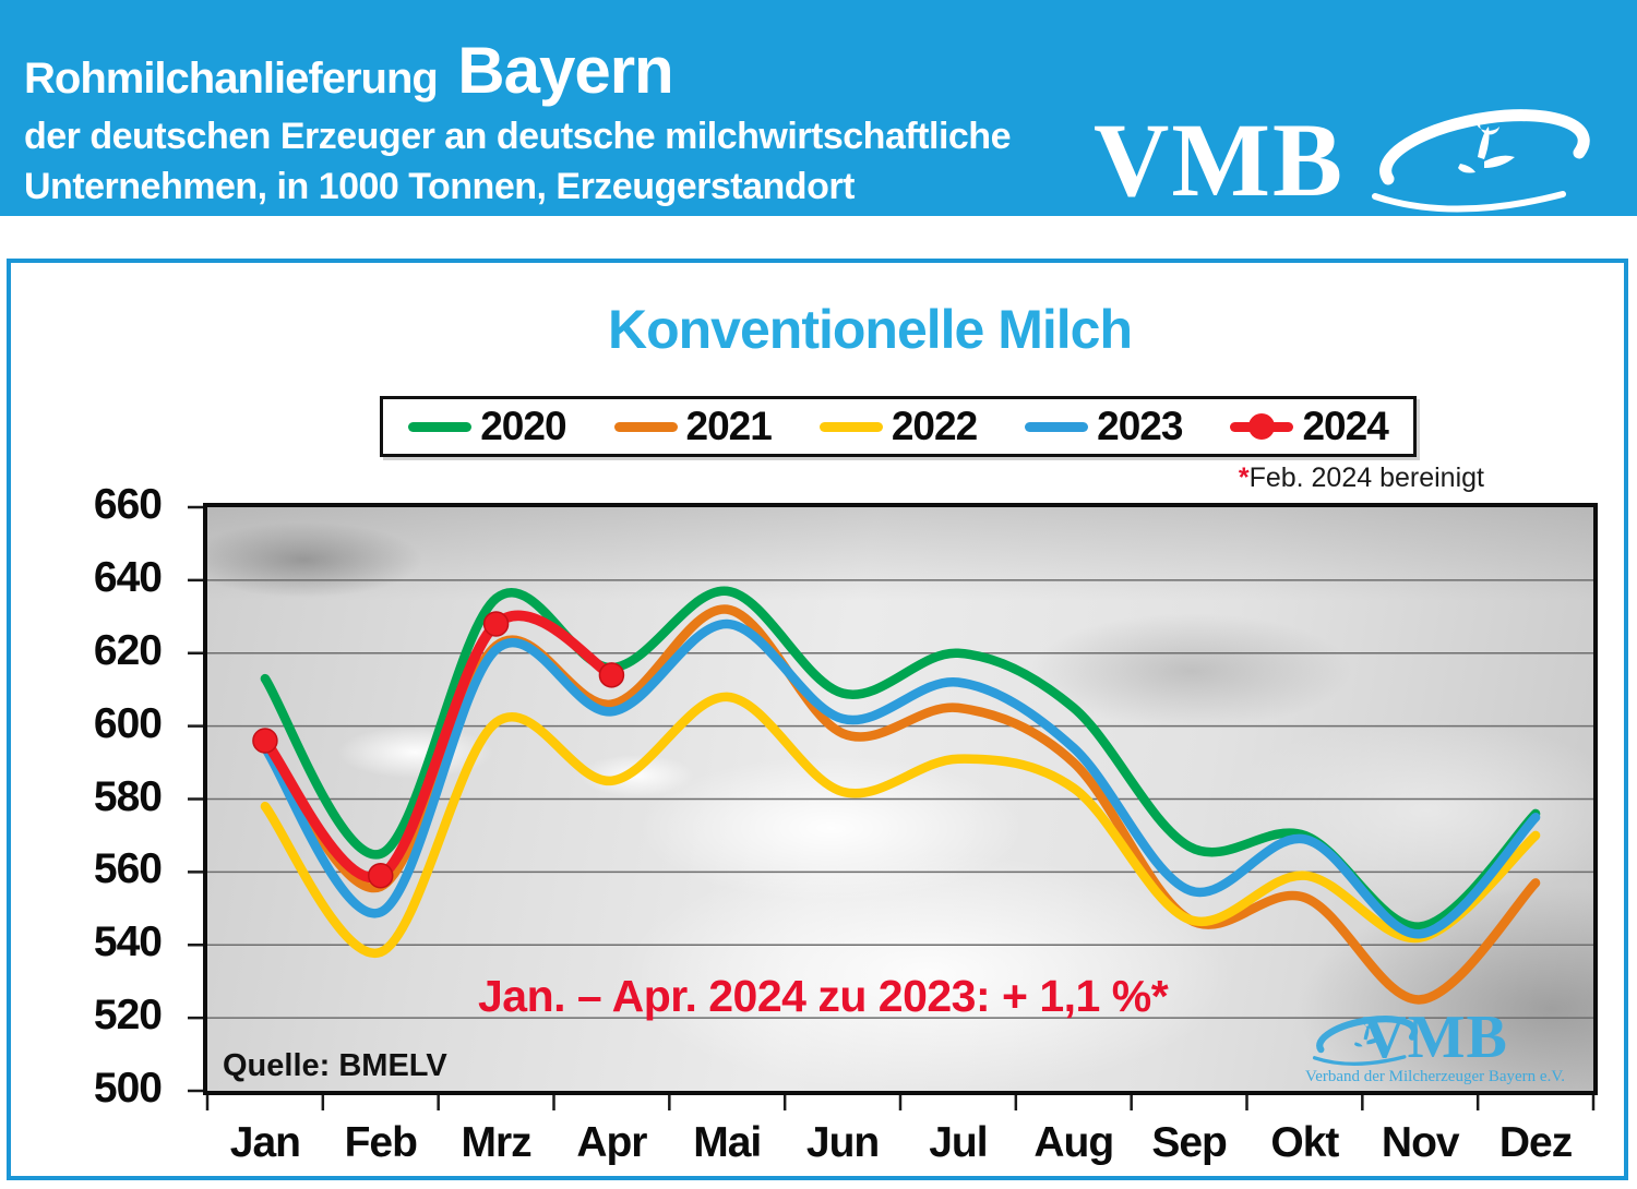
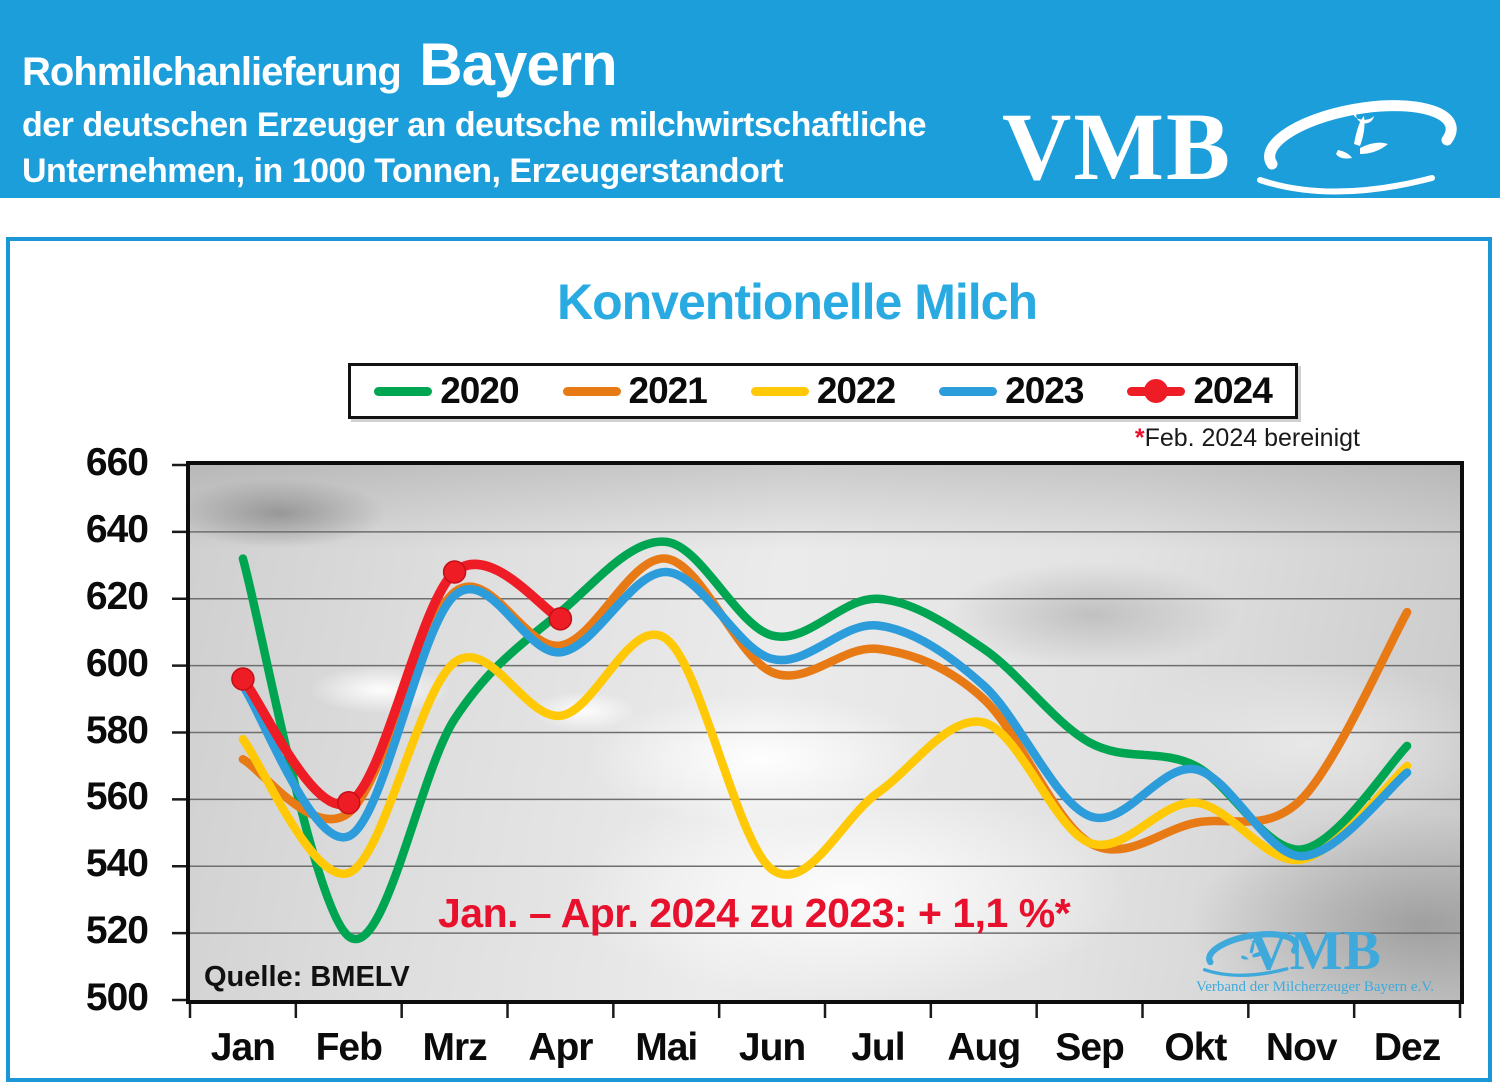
2020/Jan: 613 -> 632
2021/Jan: 595 -> 572
2020/Feb: 565 -> 519
2020/Mrz: 635 -> 584
2022/Jun: 582 -> 539
2022/Jul: 591 -> 562
2020/Sep: 567 -> 577
2021/Nov: 525 -> 560
2021/Dez: 557 -> 616
2023/Dez: 575 -> 568
